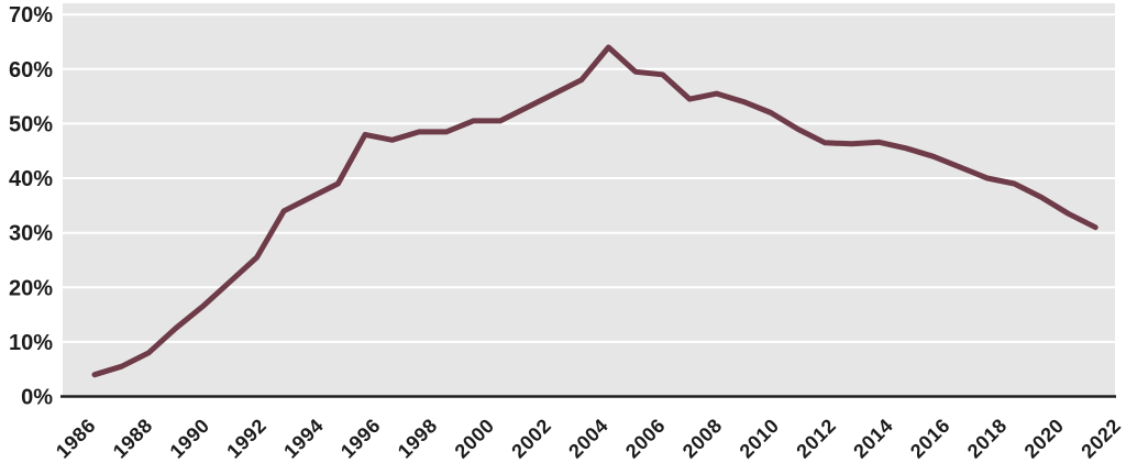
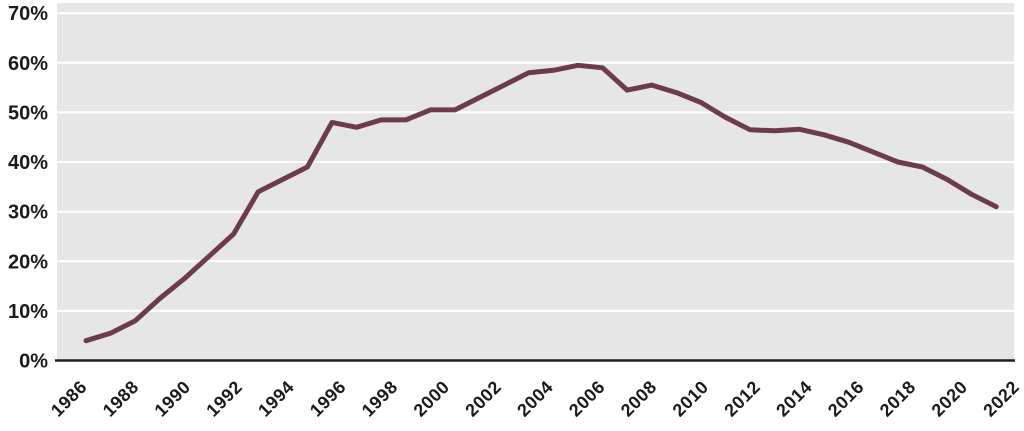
2004: 64% -> 58%
